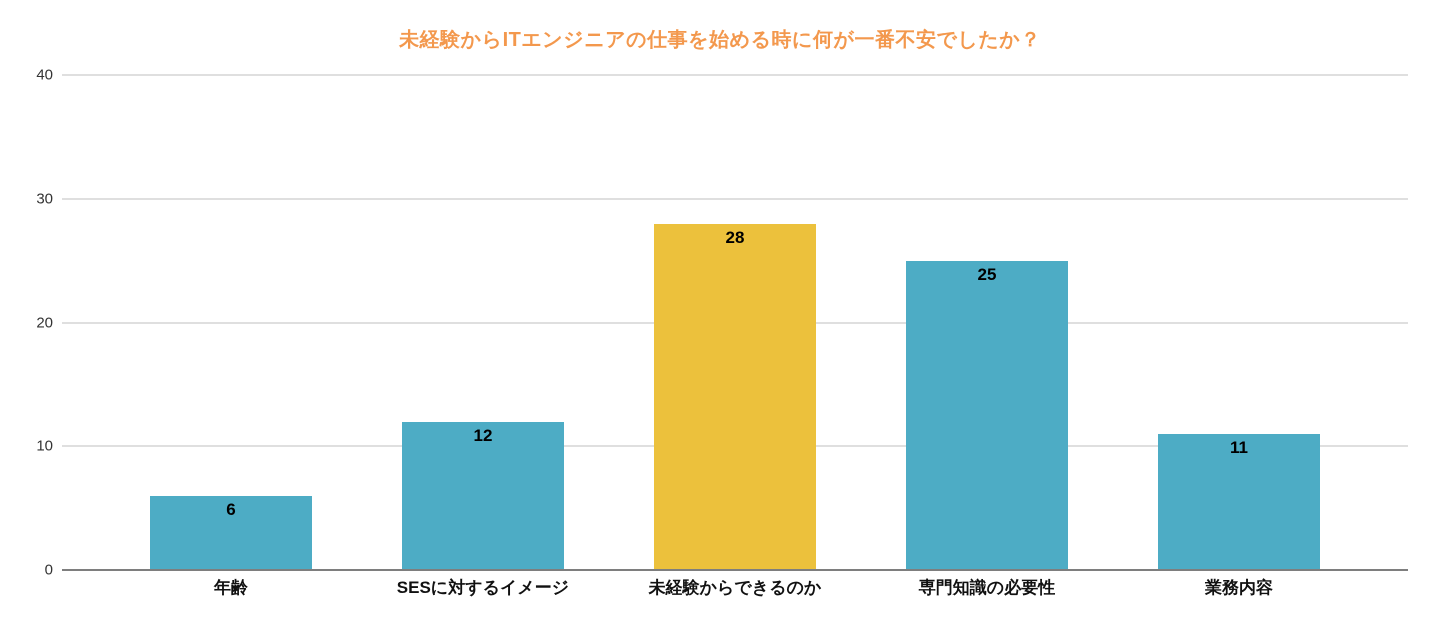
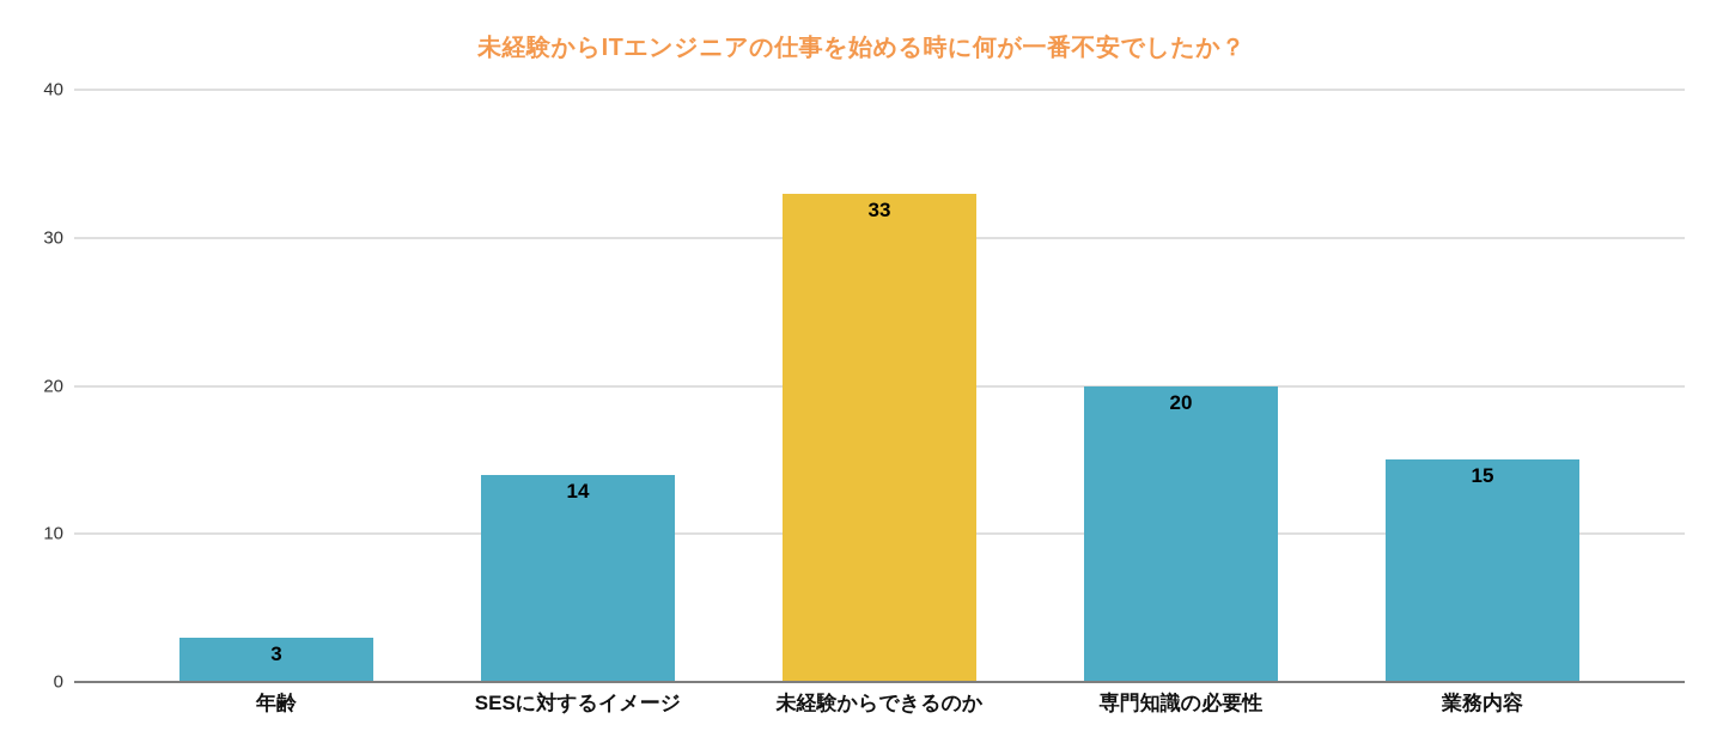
年齢: 6 -> 3
SESに対するイメージ: 12 -> 14
未経験からできるのか: 28 -> 33
専門知識の必要性: 25 -> 20
業務内容: 11 -> 15
